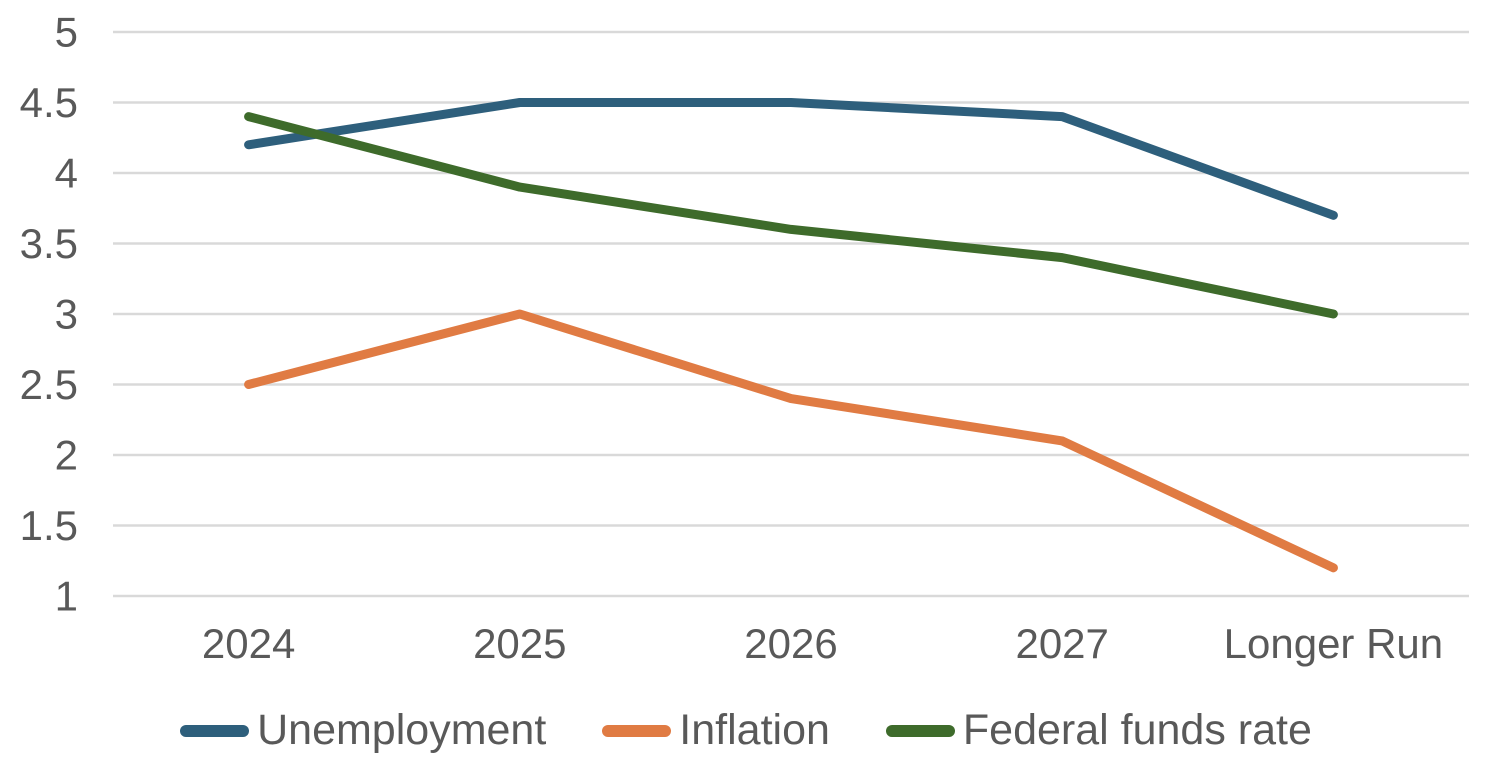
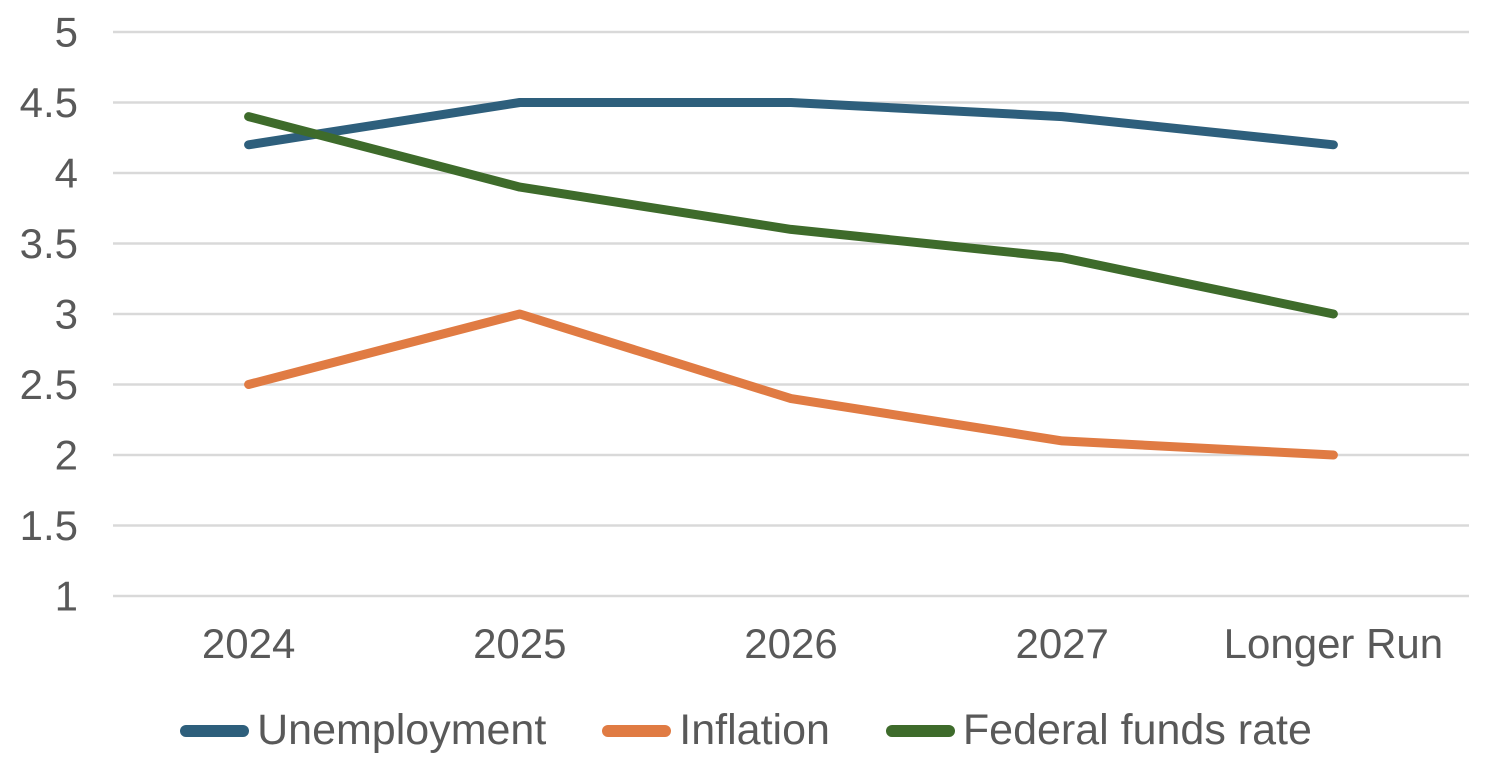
Unemployment/Longer Run: 3.7 -> 4.2
Inflation/Longer Run: 1.2 -> 2.0
